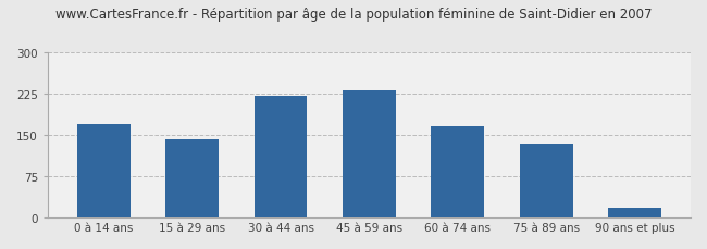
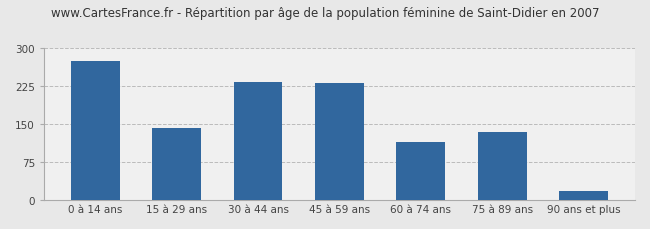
0 à 14 ans: 170 -> 274
30 à 44 ans: 220 -> 232
60 à 74 ans: 166 -> 114
